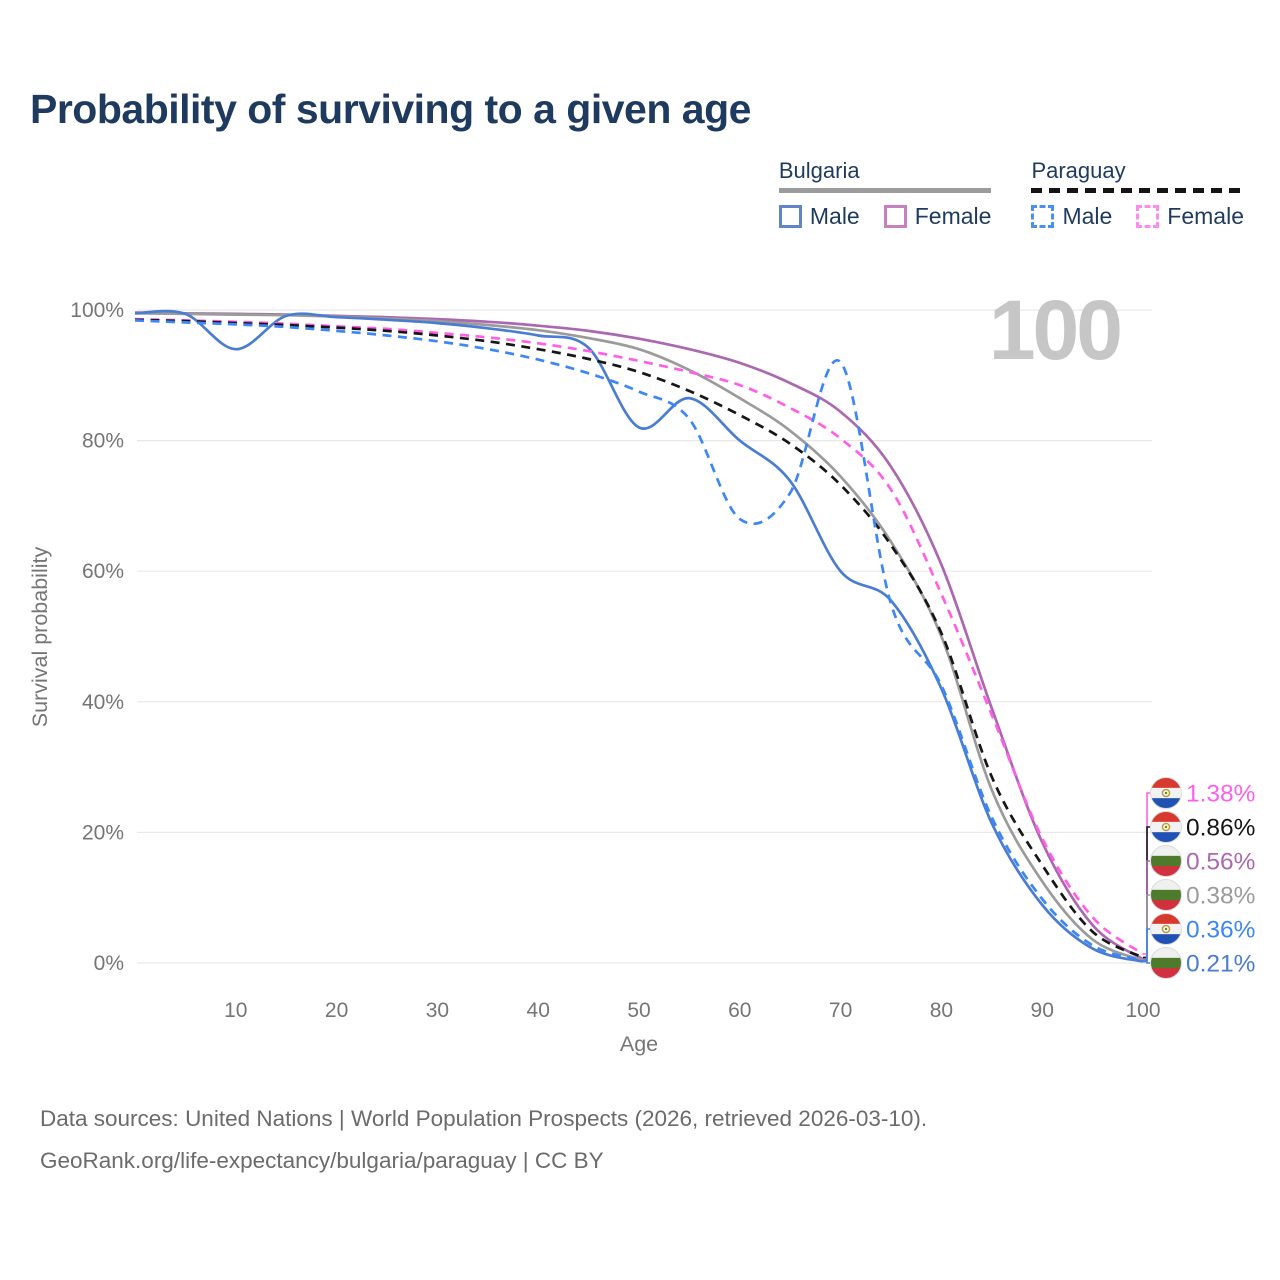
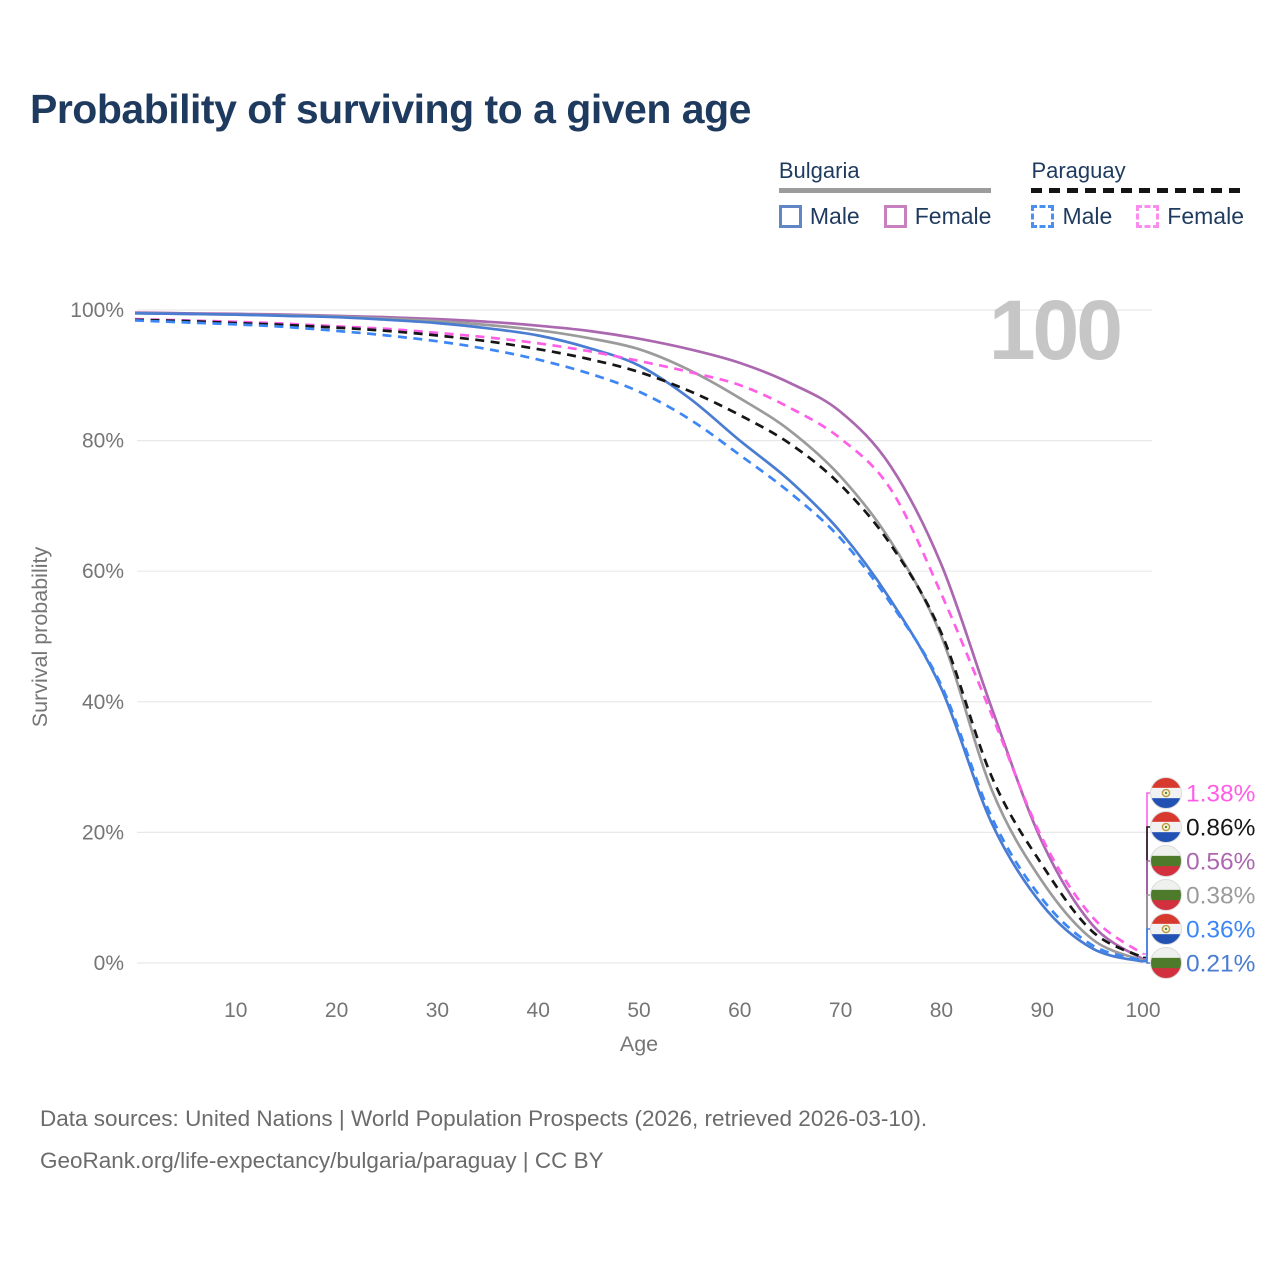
Bulgaria Male/10: 94% -> 99%
Bulgaria Male/50: 82% -> 92%
Paraguay Male/60: 68% -> 78%
Bulgaria Male/70: 60% -> 66%
Paraguay Male/70: 92% -> 65%
